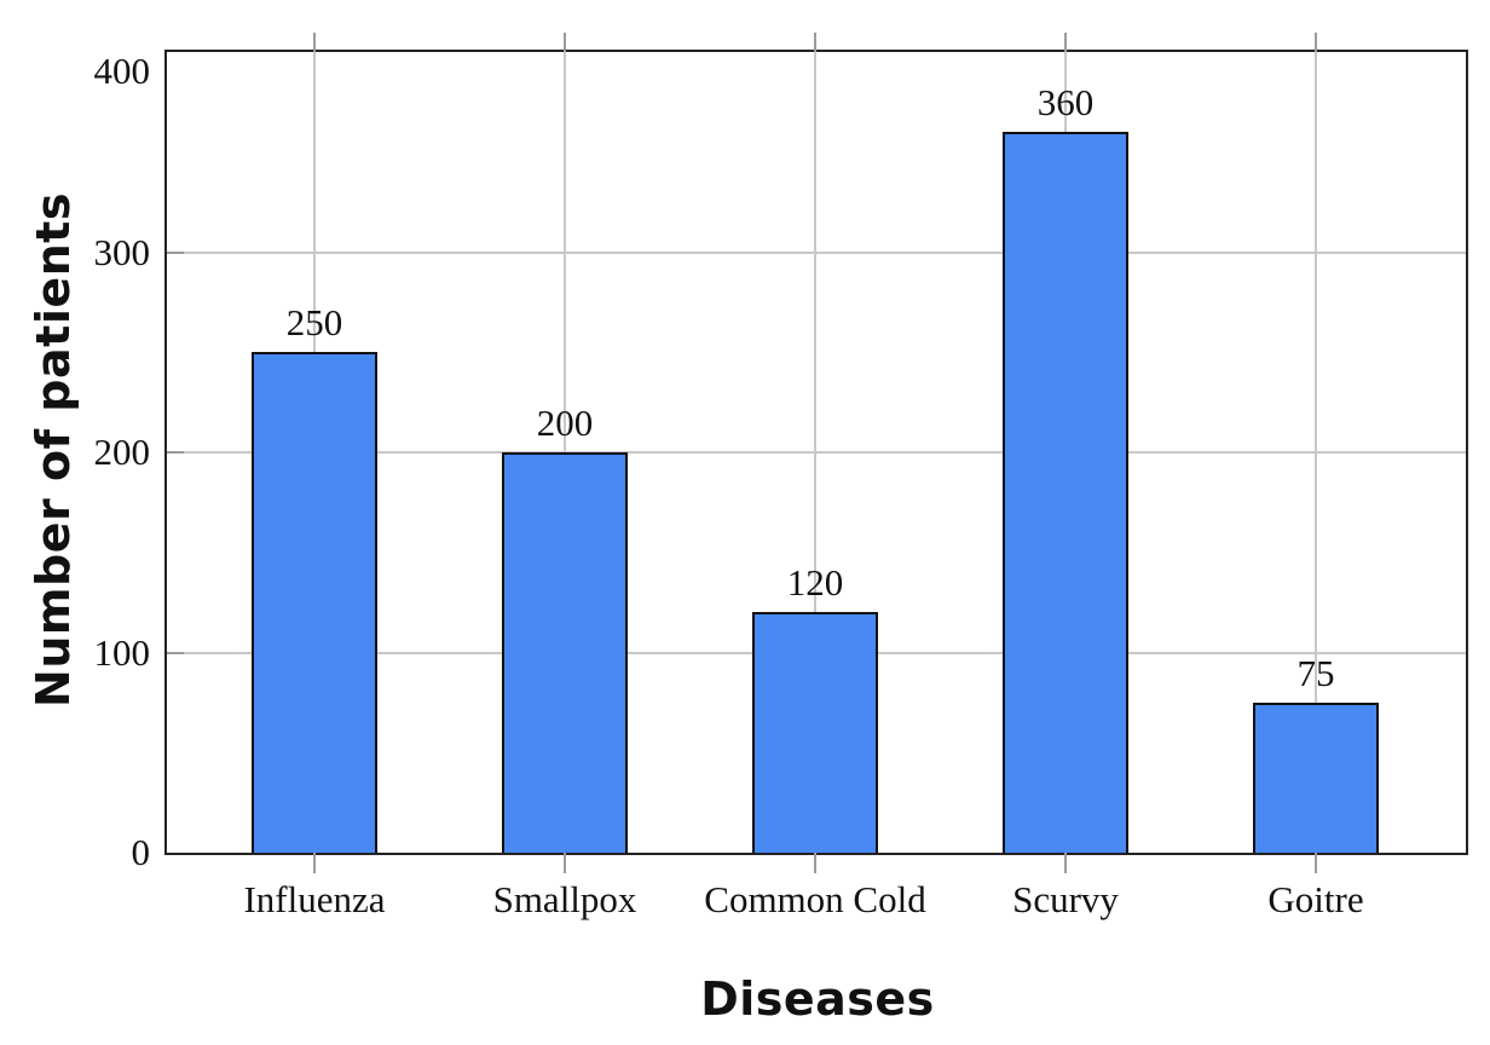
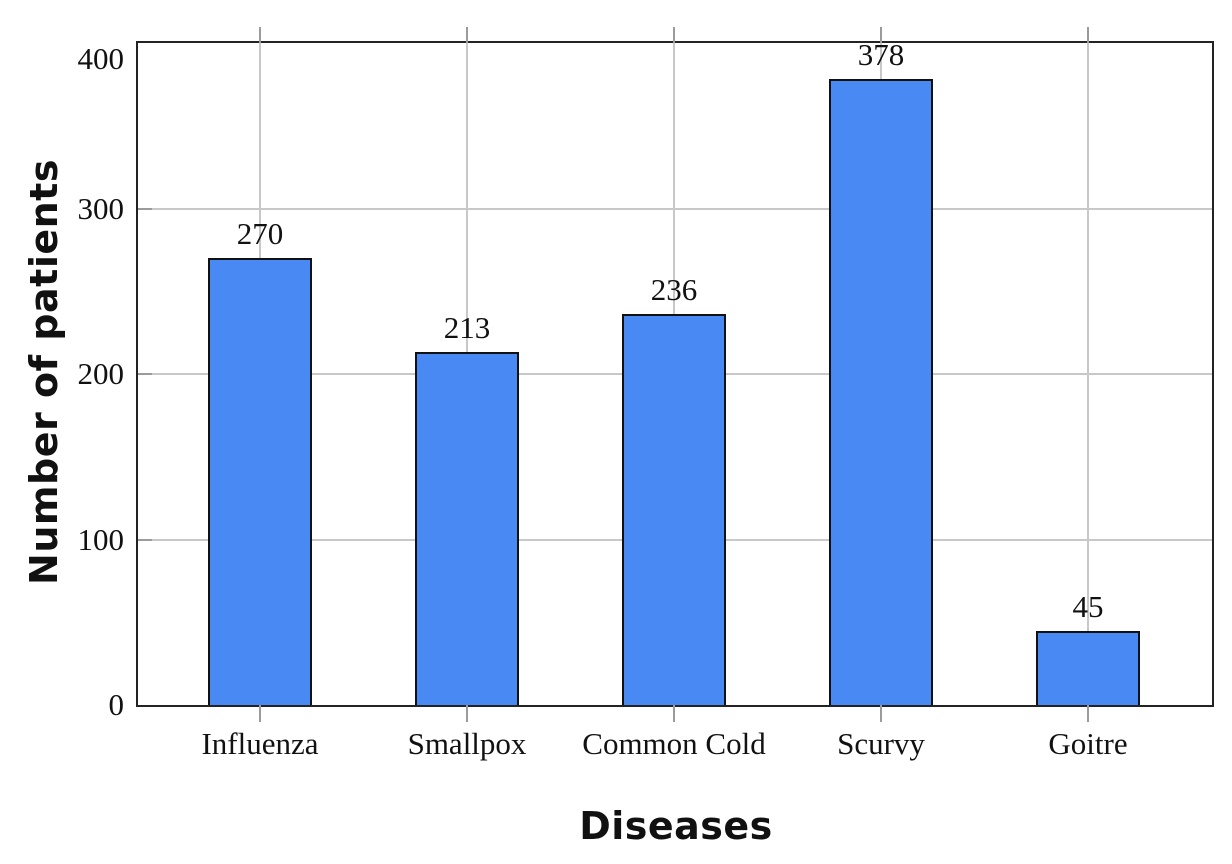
Influenza: 250 -> 270
Smallpox: 200 -> 213
Common Cold: 120 -> 236
Scurvy: 360 -> 378
Goitre: 75 -> 45
